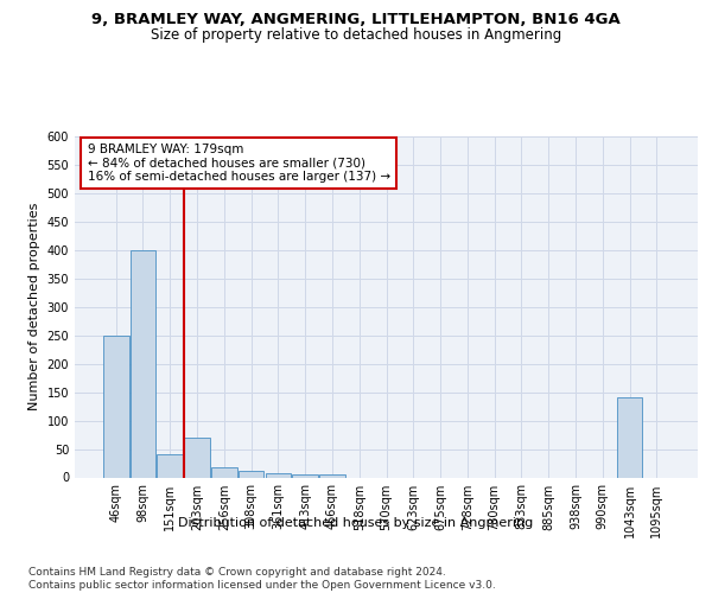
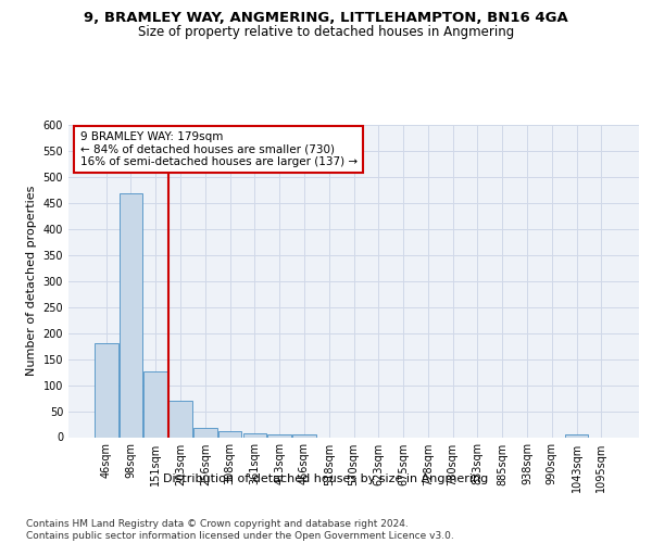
46sqm: 250 -> 180
98sqm: 400 -> 468
151sqm: 40 -> 126
1043sqm: 140 -> 5
